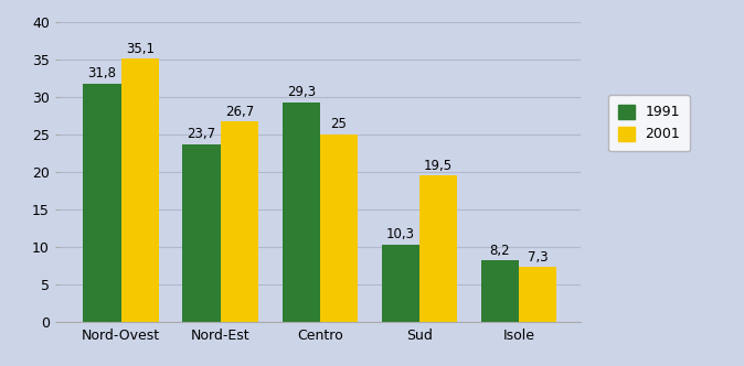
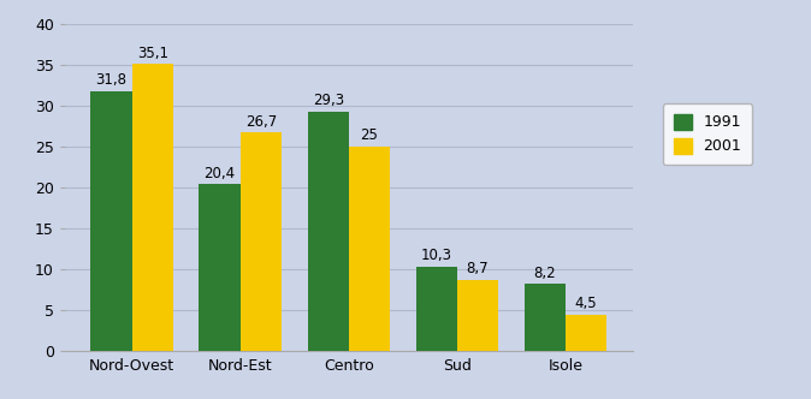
1991/Nord-Est: 23,7 -> 20,4
2001/Sud: 19,5 -> 8,7
2001/Isole: 7,3 -> 4,5
